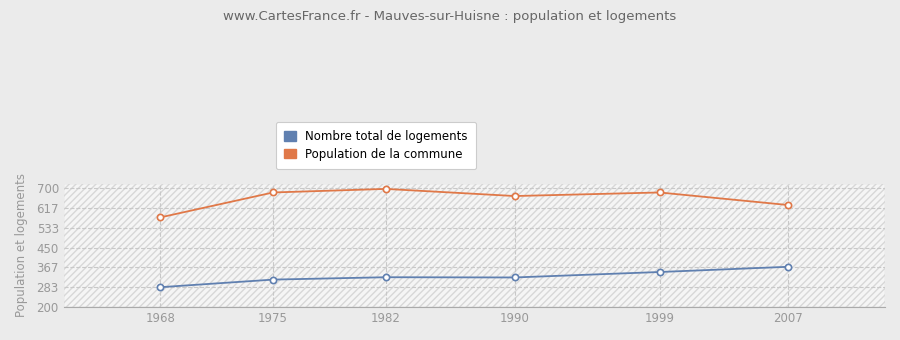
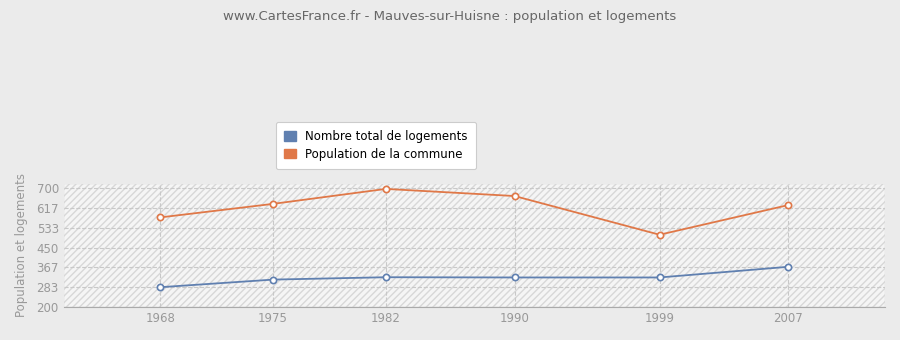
Population de la commune/1975: 683 -> 635
Nombre total de logements/1999: 348 -> 325
Population de la commune/1999: 683 -> 505
